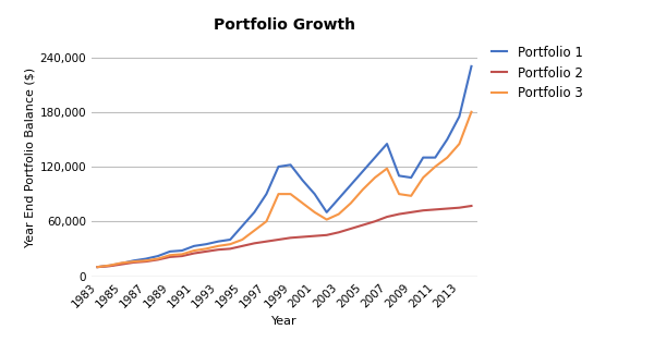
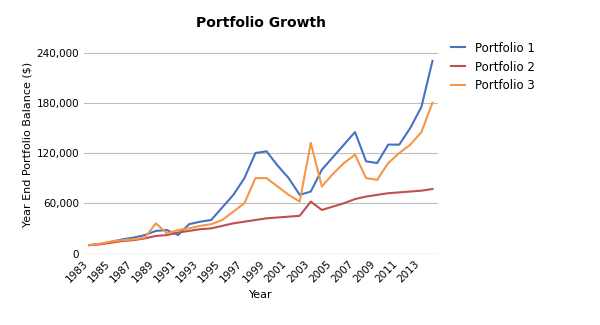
Portfolio 3/1989: 23,000 -> 36,000
Portfolio 1/1991: 33,000 -> 22,000
Portfolio 1/2003: 85,000 -> 74,000
Portfolio 2/2003: 48,000 -> 62,000
Portfolio 3/2003: 68,000 -> 132,000
